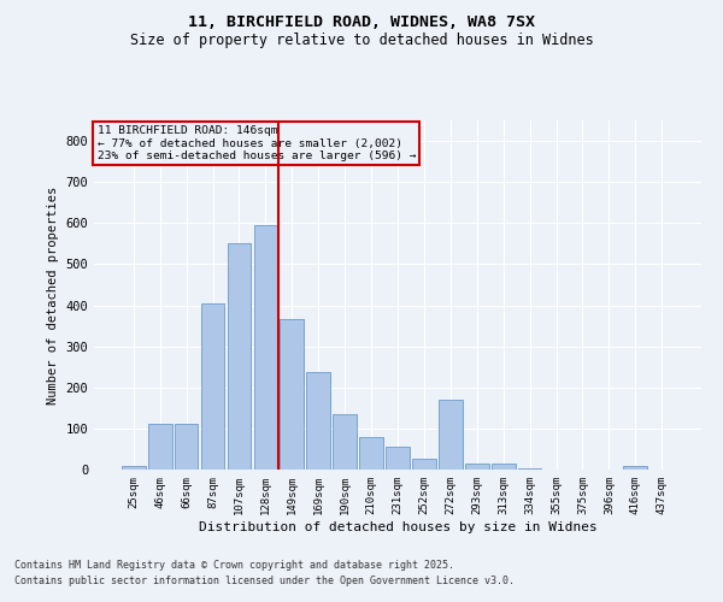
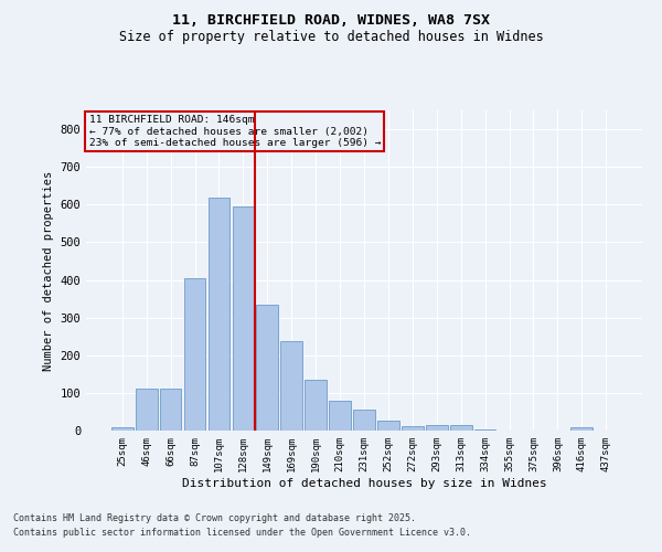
107sqm: 550 -> 618
149sqm: 365 -> 335
272sqm: 170 -> 12
